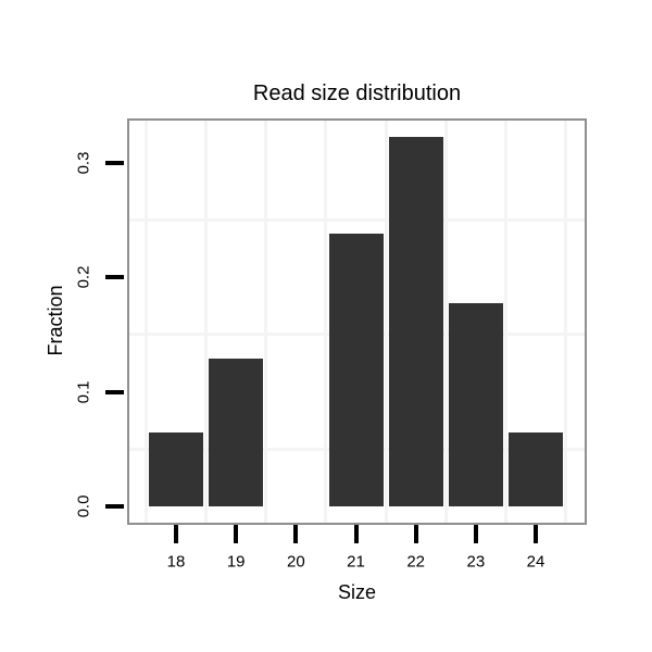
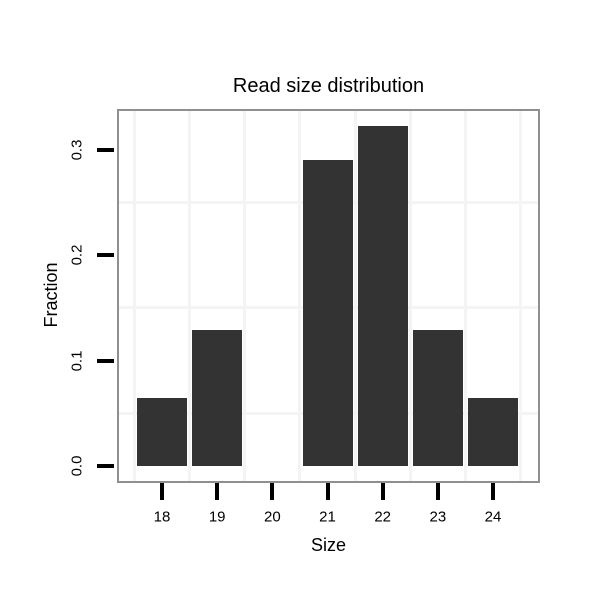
21: 0.238 -> 0.290
23: 0.177 -> 0.129
